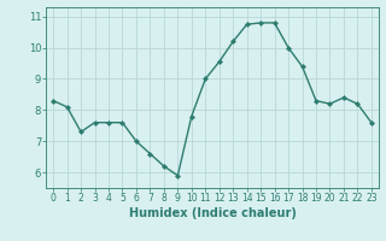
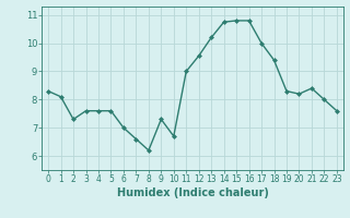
9: 5.90 -> 7.30
10: 7.80 -> 6.70
22: 8.20 -> 8.00
